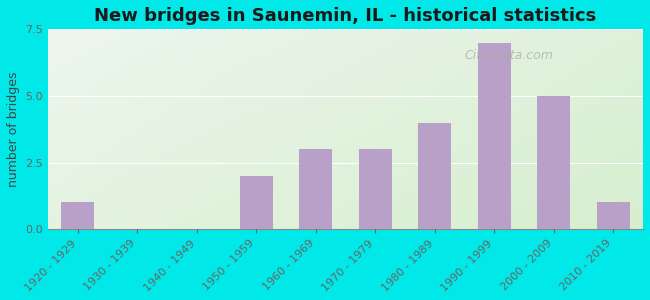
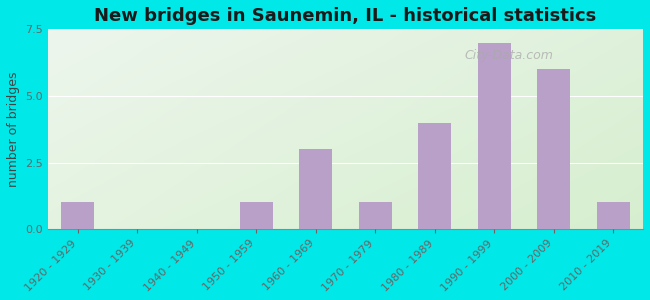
1950 - 1959: 2 -> 1
1970 - 1979: 3 -> 1
2000 - 2009: 5 -> 6
